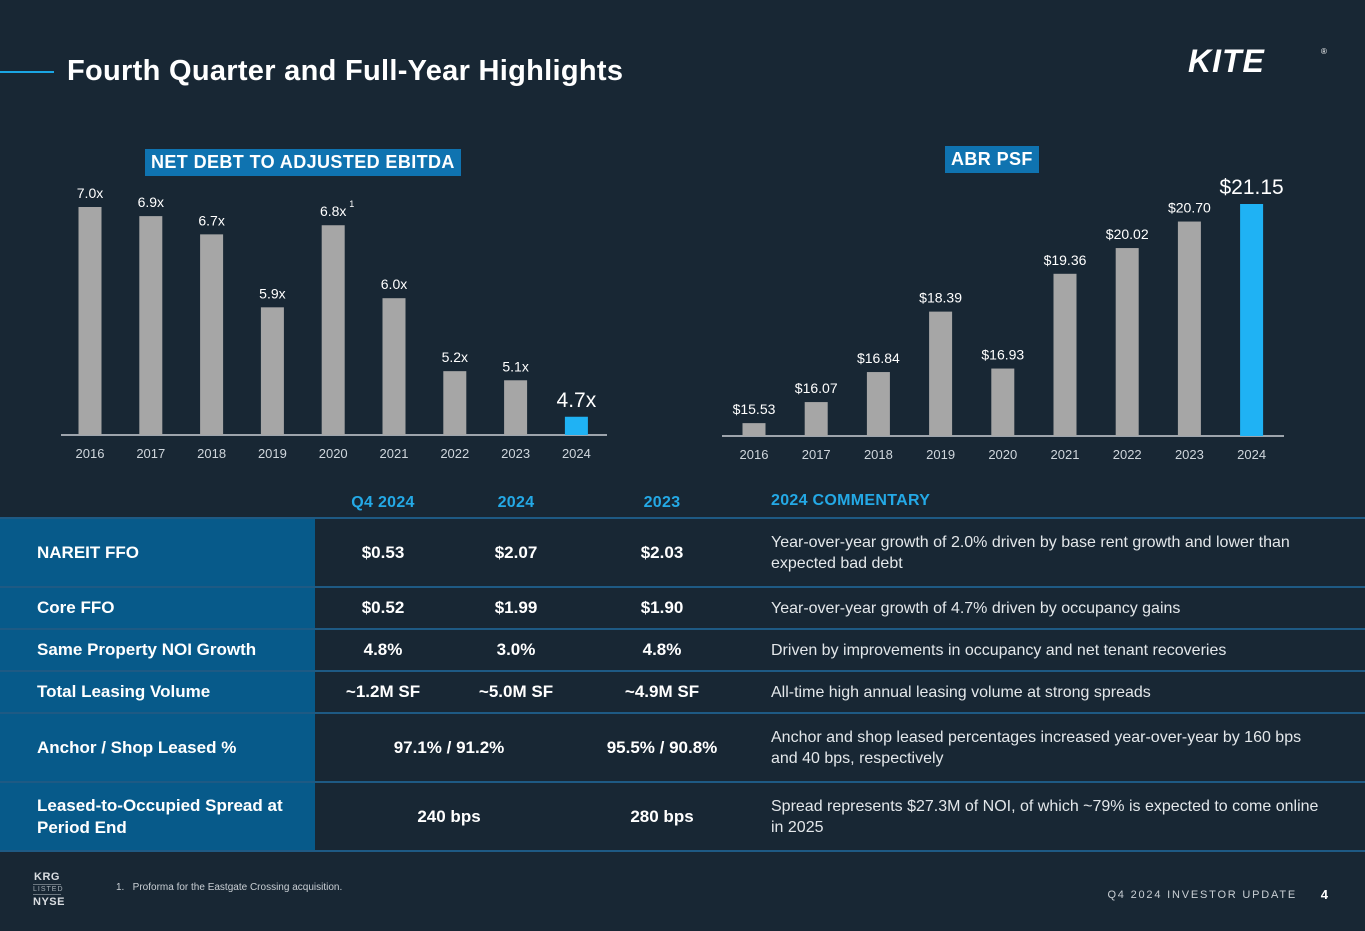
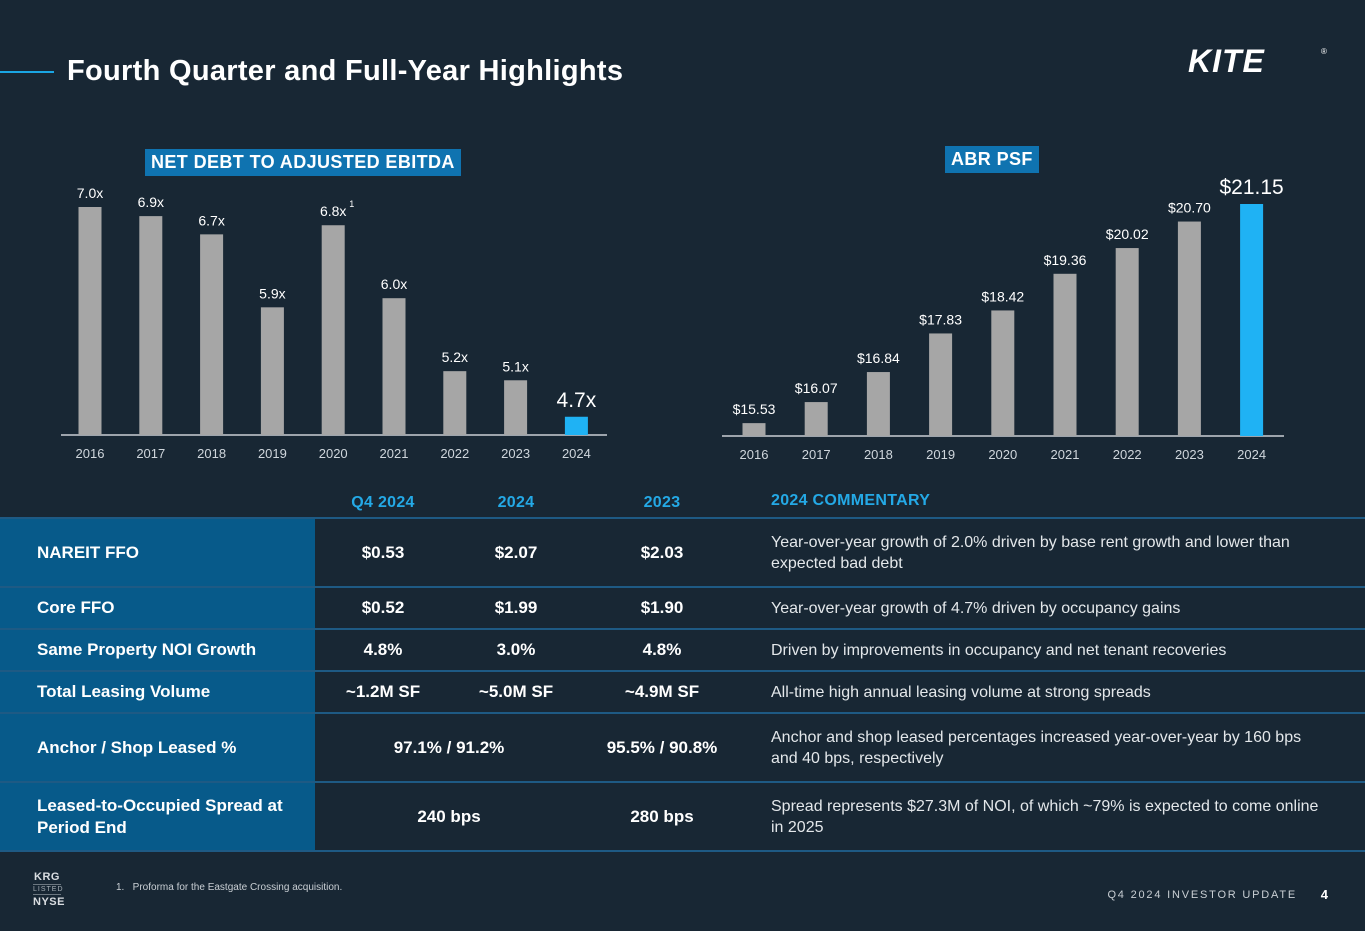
ABR PSF/2019: $18.39 -> $17.83
ABR PSF/2020: $16.93 -> $18.42
